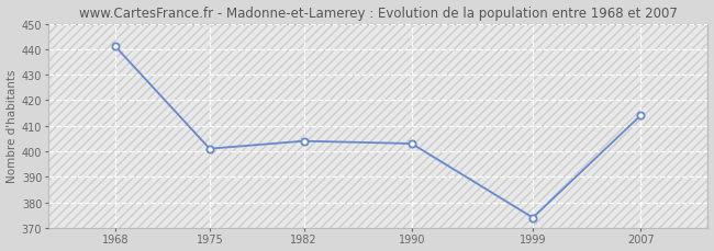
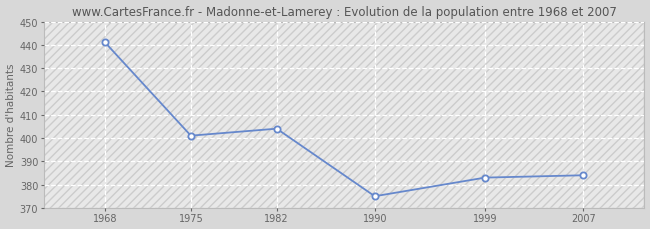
1990: 403 -> 375
1999: 374 -> 383
2007: 414 -> 384
